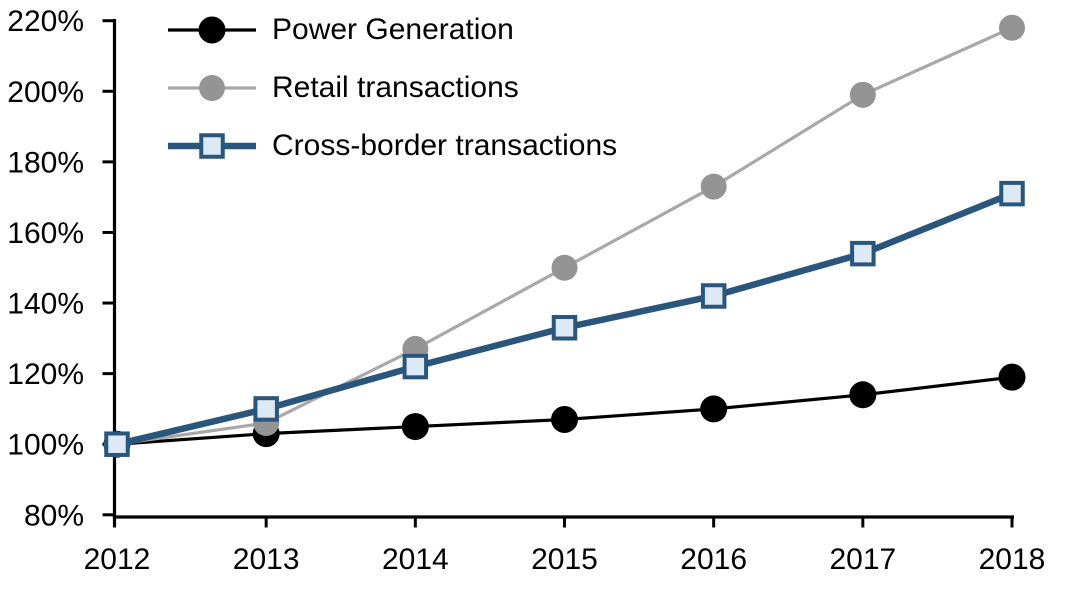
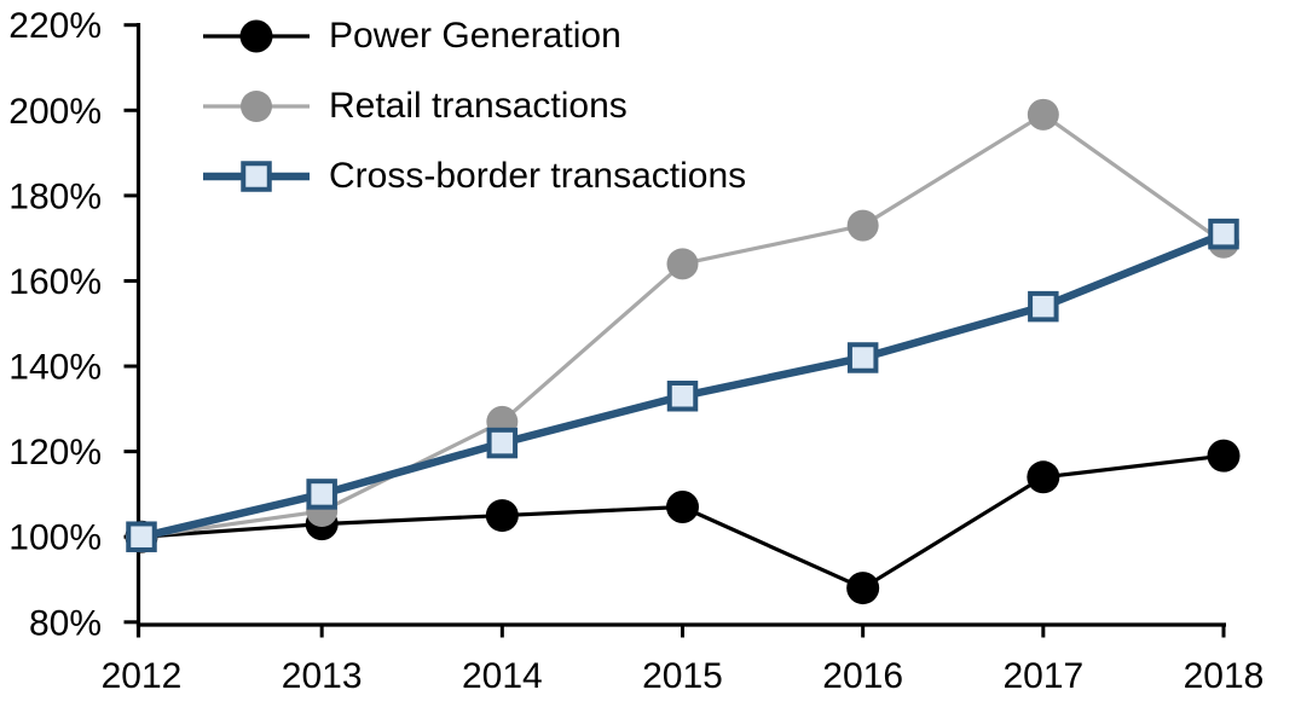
Retail transactions/2015: 150% -> 164%
Power Generation/2016: 110% -> 88%
Retail transactions/2018: 218% -> 169%
